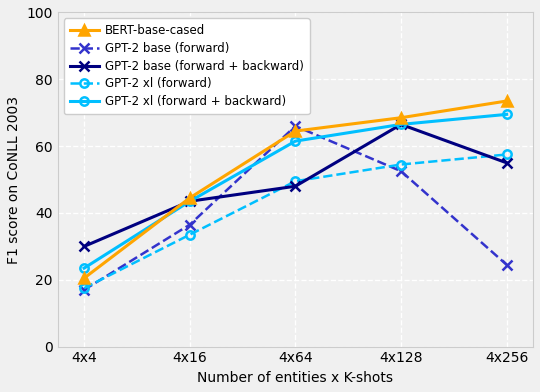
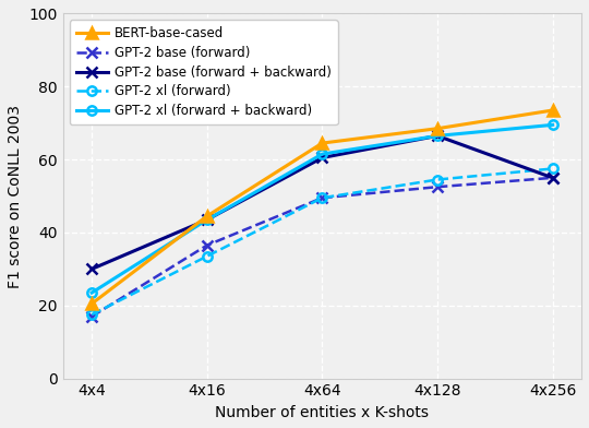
GPT-2 base (forward)/4x64: 66.0 -> 49.5
GPT-2 base (forward + backward)/4x64: 48.0 -> 60.5
GPT-2 base (forward)/4x256: 24.5 -> 55.0
